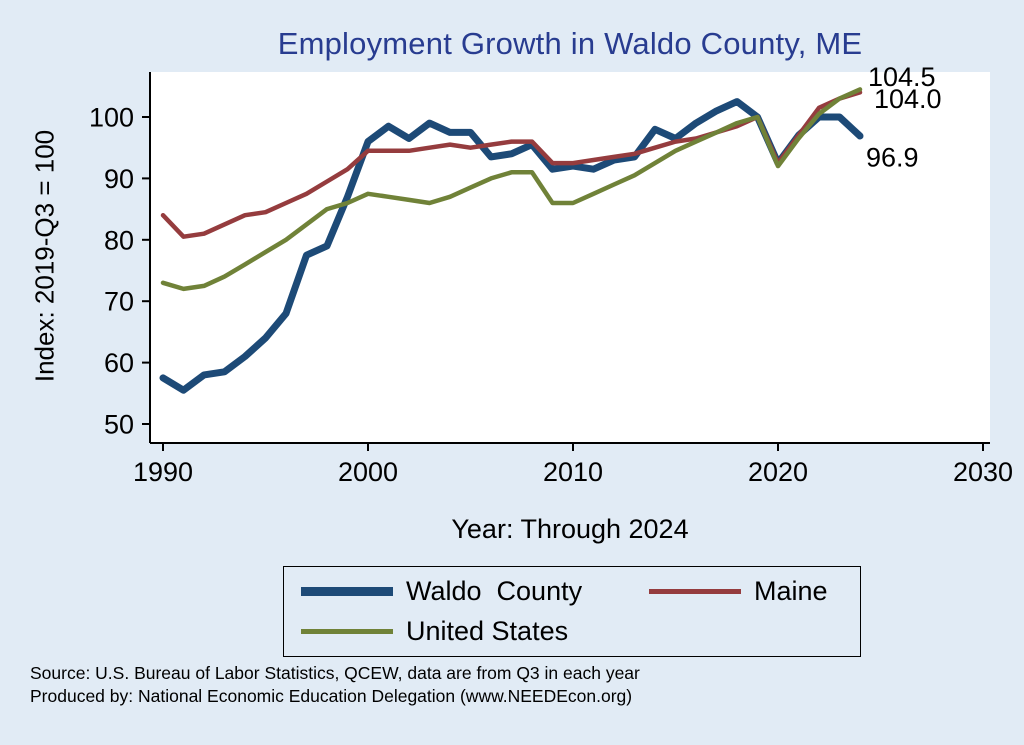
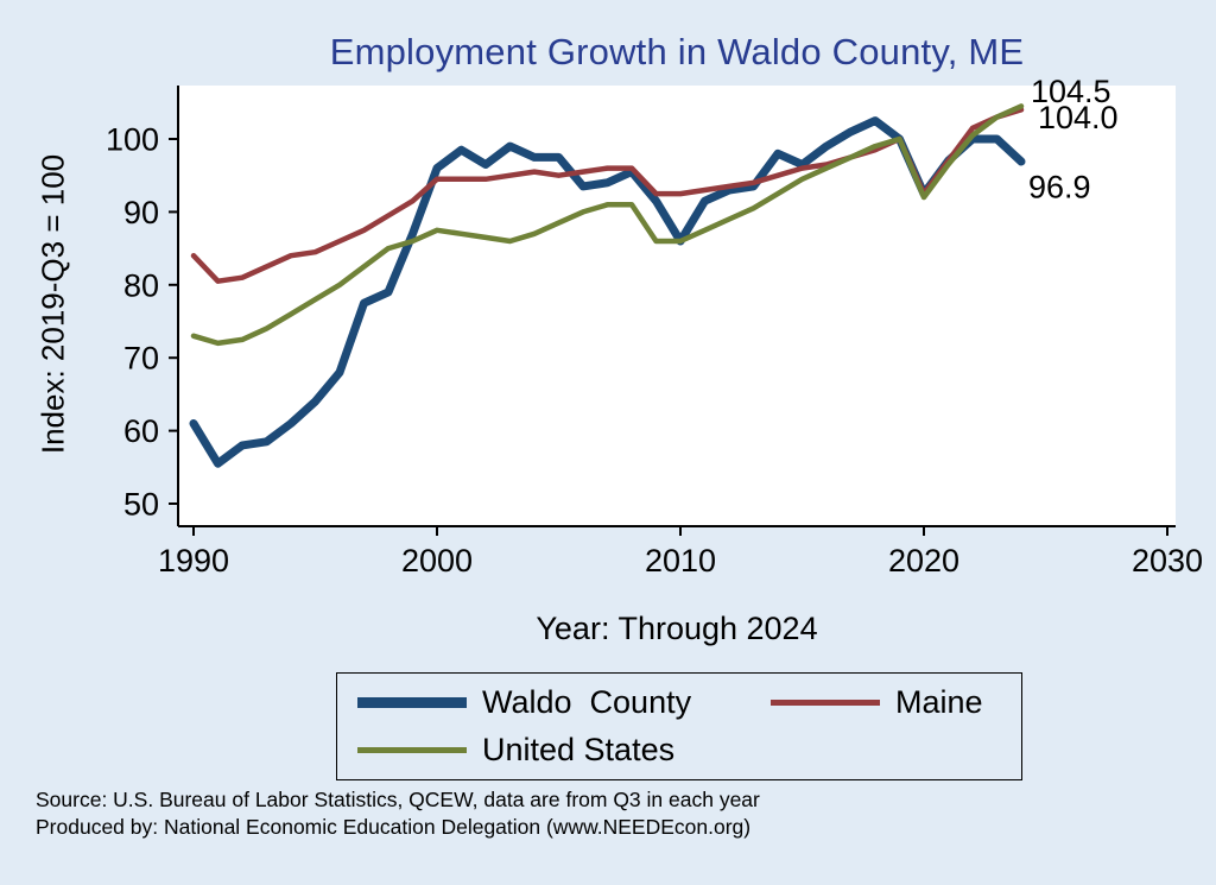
Waldo County/1990: 58 -> 61
Waldo County/2010: 92 -> 86
